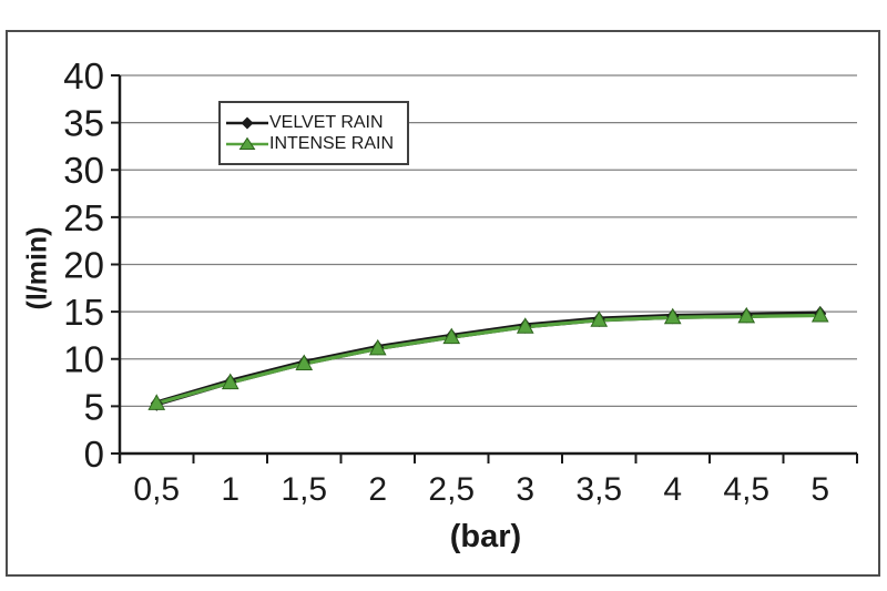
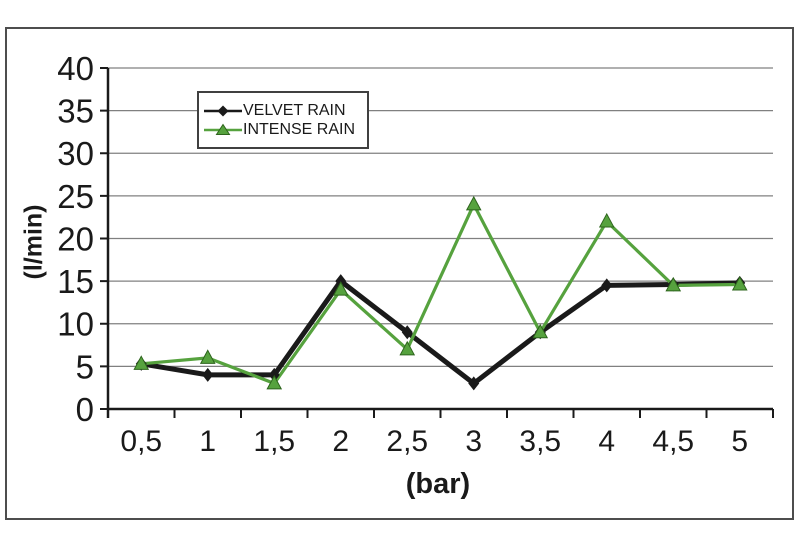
VELVET RAIN/1: 8 -> 4
INTENSE RAIN/1: 8 -> 6
VELVET RAIN/1,5: 10 -> 4
INTENSE RAIN/1,5: 10 -> 3
VELVET RAIN/2: 11 -> 15
INTENSE RAIN/2: 11 -> 14
VELVET RAIN/2,5: 12 -> 9
INTENSE RAIN/2,5: 12 -> 7
VELVET RAIN/3: 14 -> 3
INTENSE RAIN/3: 13 -> 24
VELVET RAIN/3,5: 14 -> 9
INTENSE RAIN/3,5: 14 -> 9
INTENSE RAIN/4: 14 -> 22
